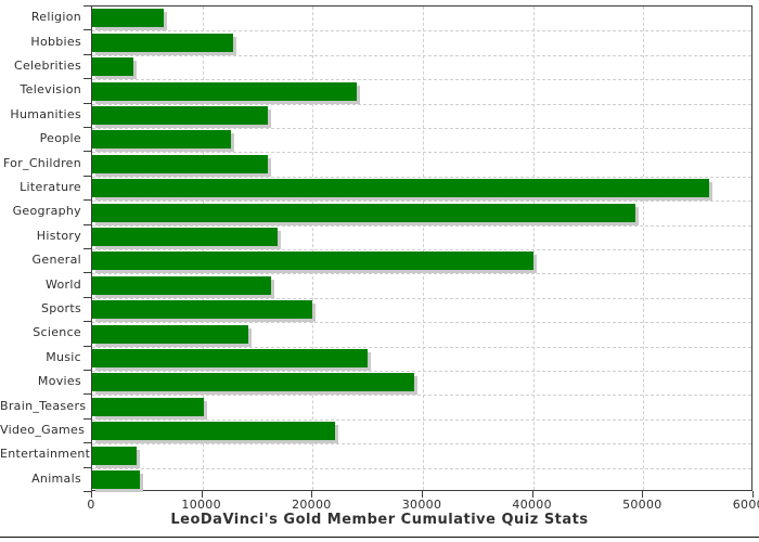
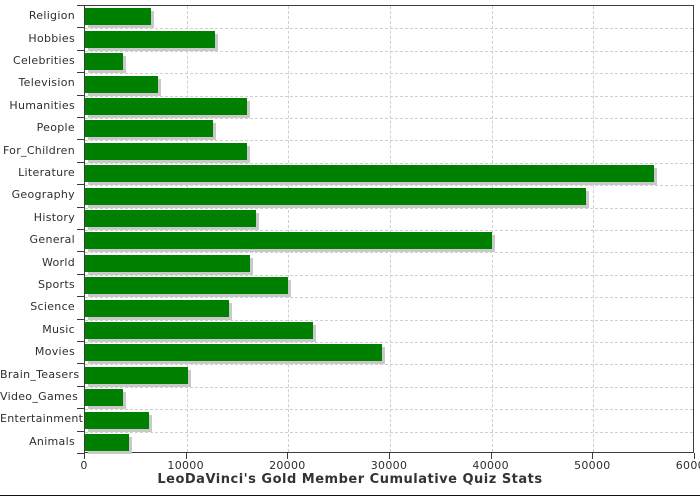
Television: 24000 -> 7000
Music: 25000 -> 22000
Video_Games: 22000 -> 4000
Entertainment: 4000 -> 6000
